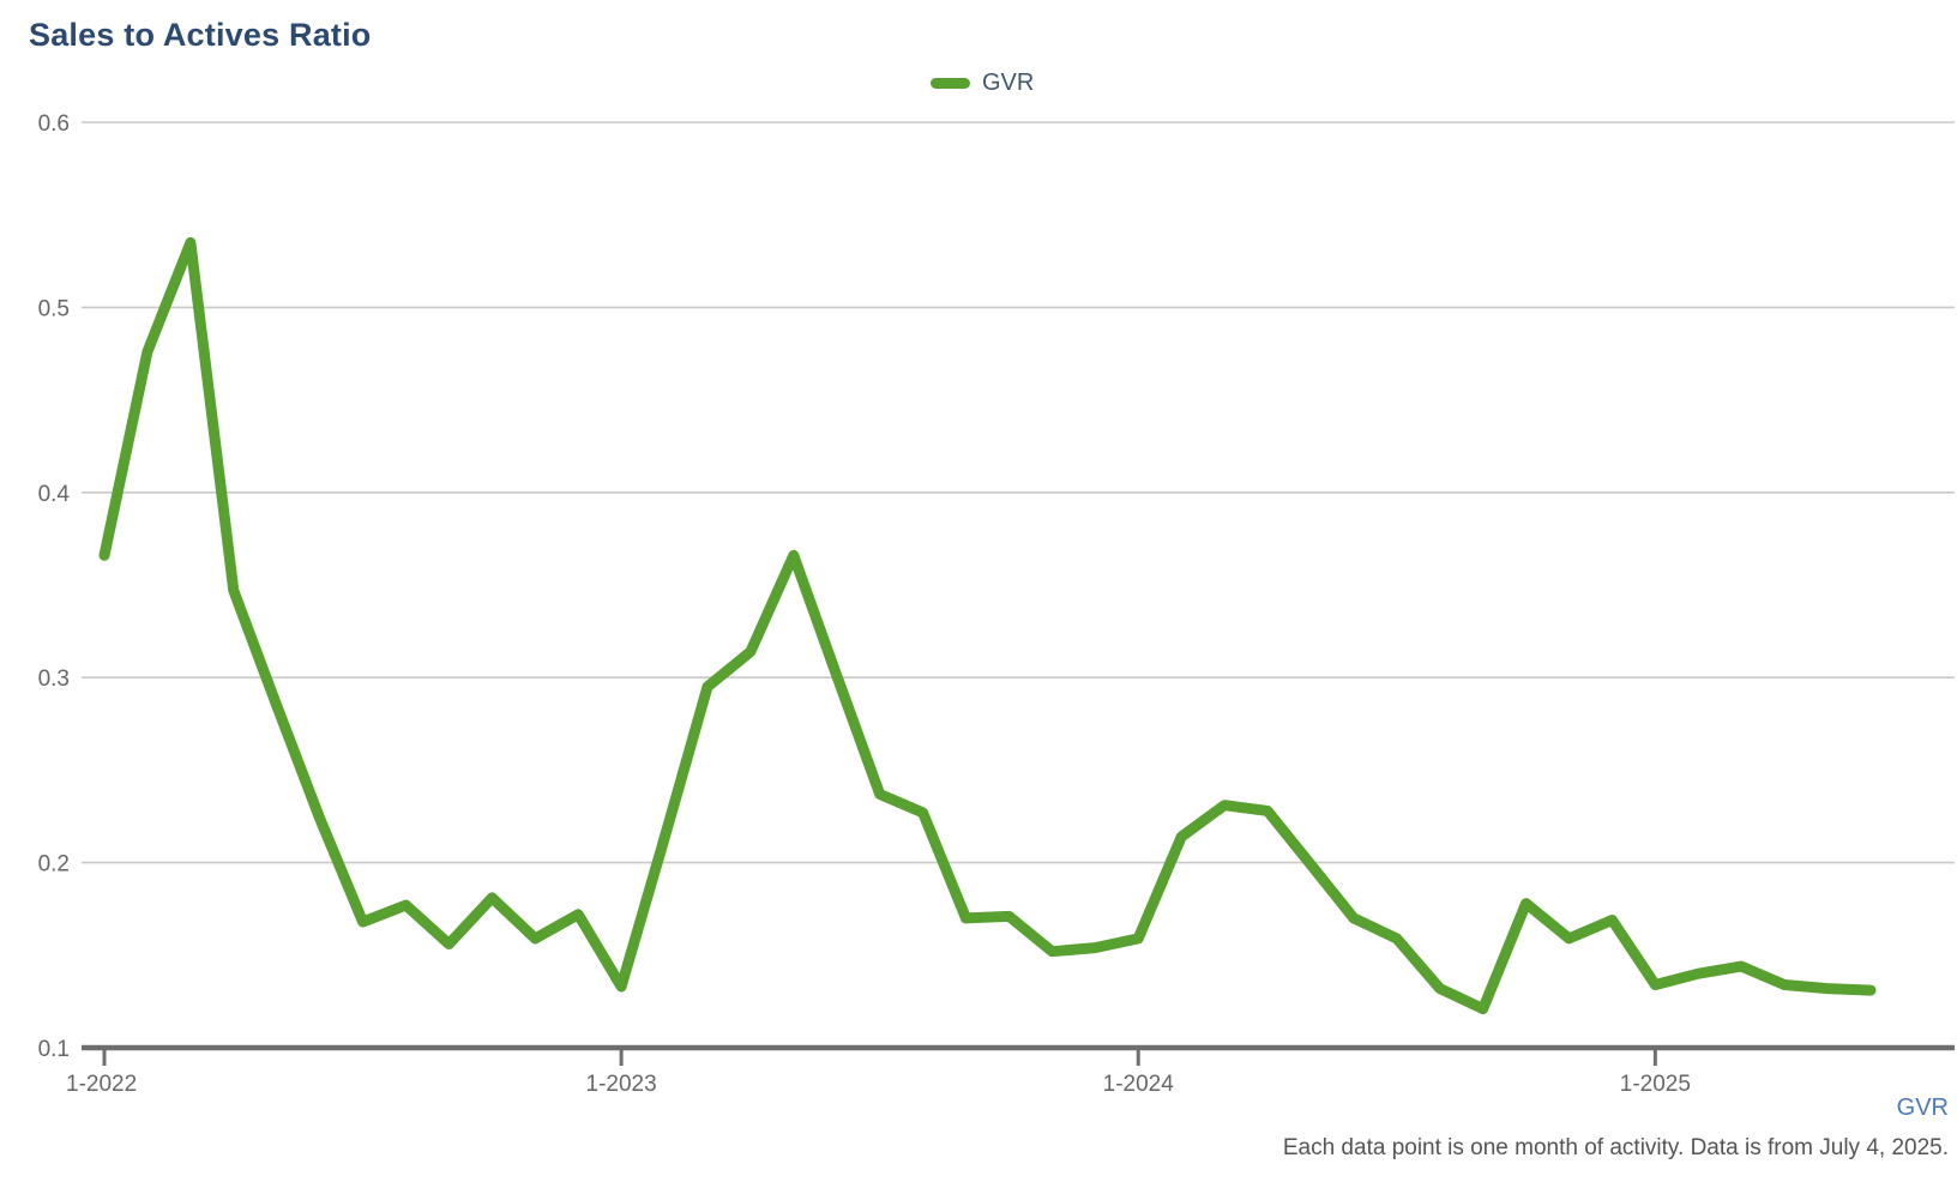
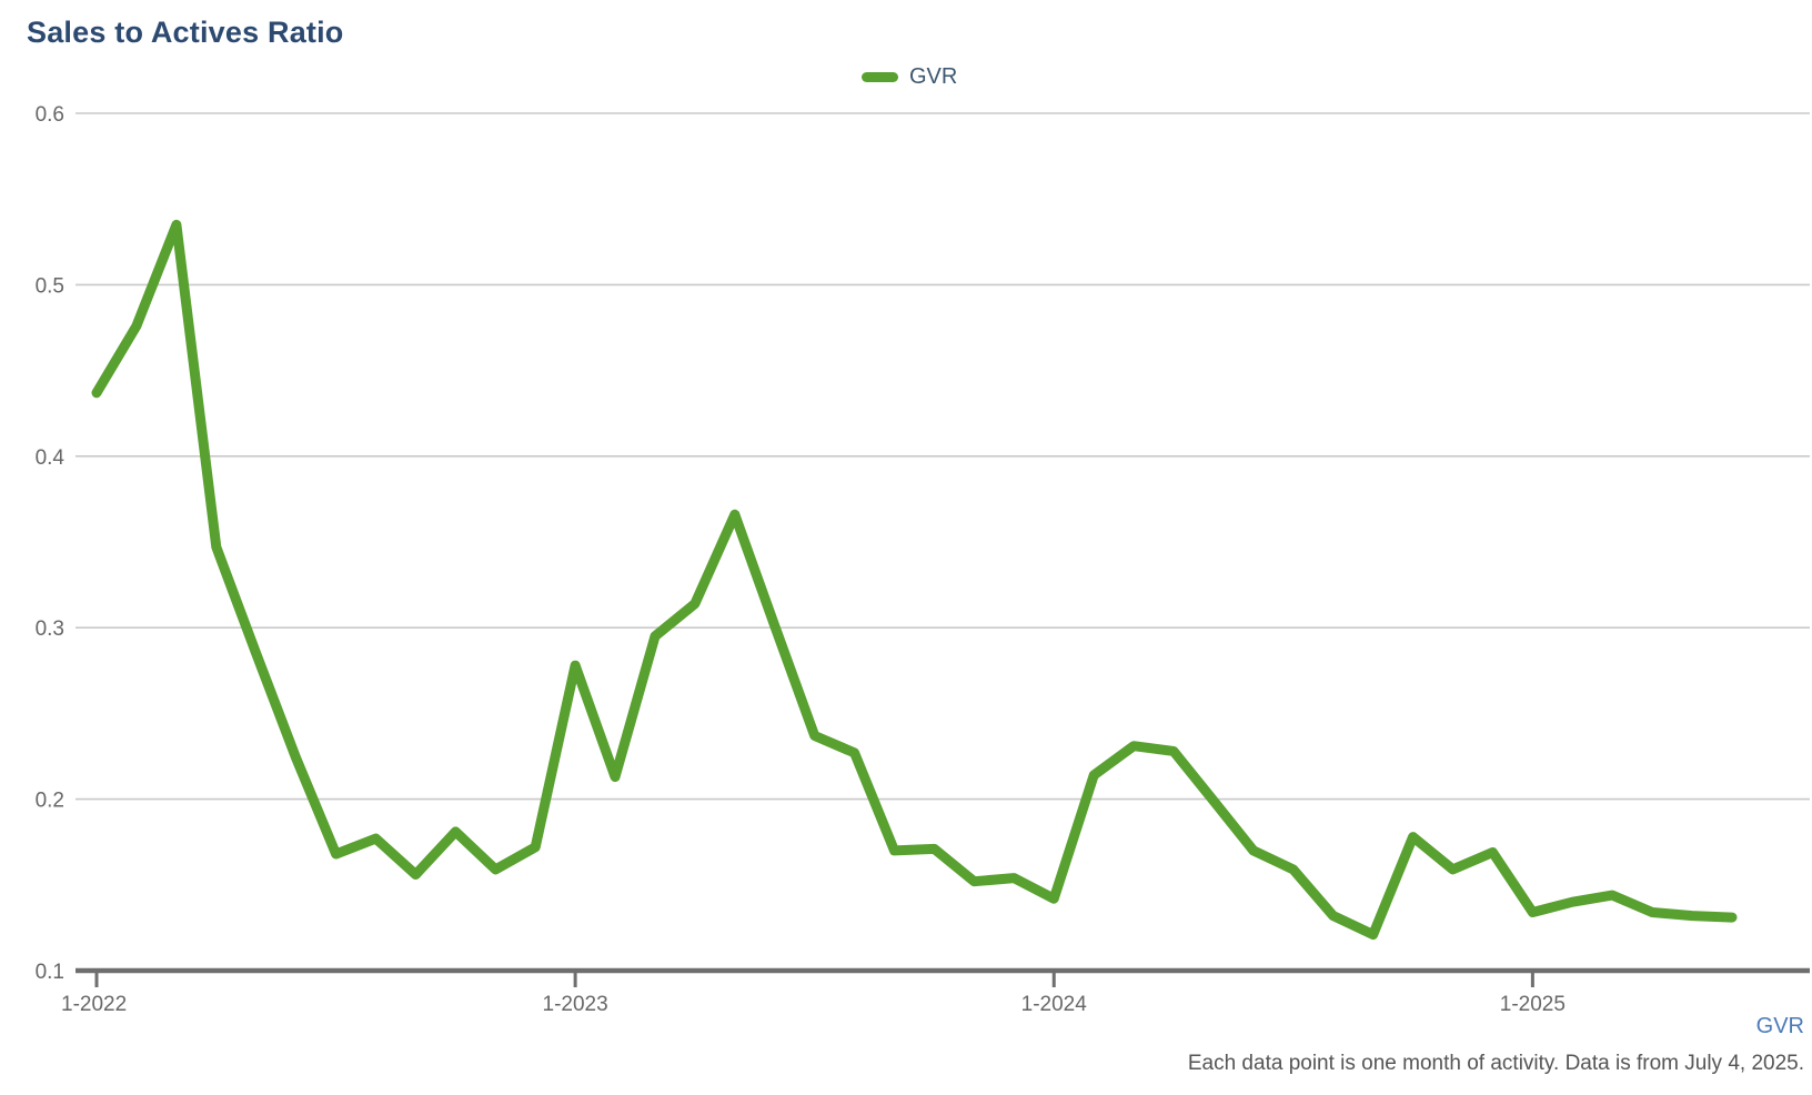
1-2022: 0.366 -> 0.437
1-2023: 0.133 -> 0.278
1-2024: 0.159 -> 0.142
